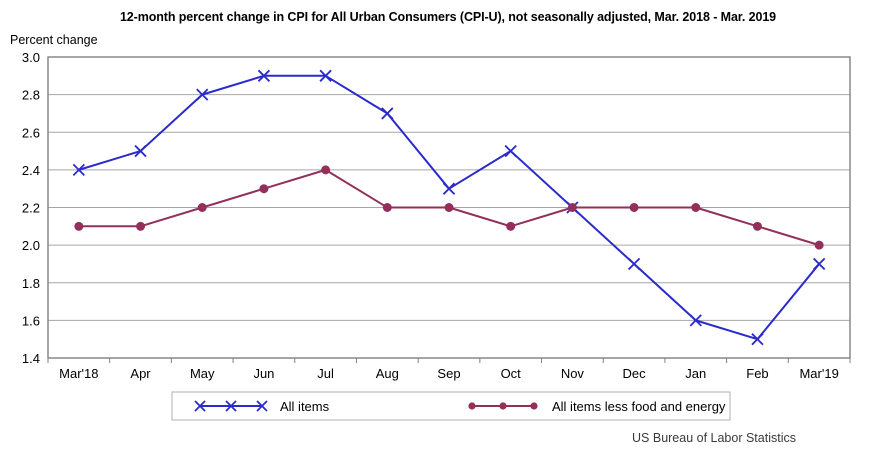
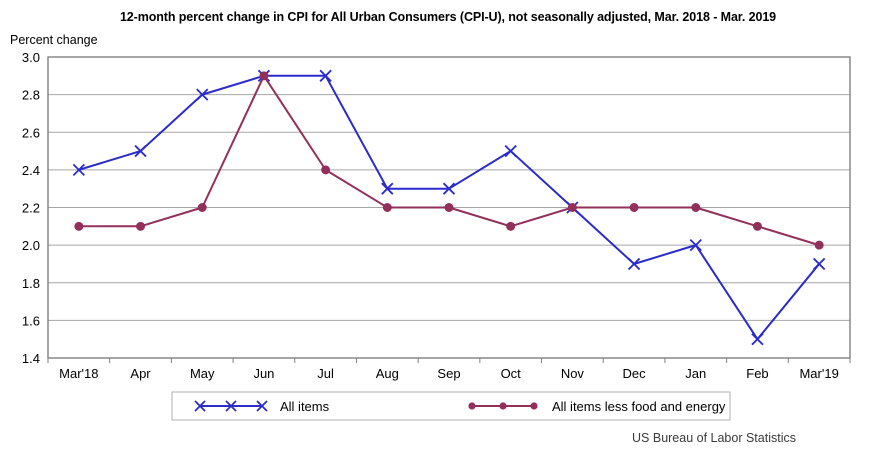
All items less food and energy/Jun: 2.3 -> 2.9
All items/Aug: 2.7 -> 2.3
All items/Jan: 1.6 -> 2.0
